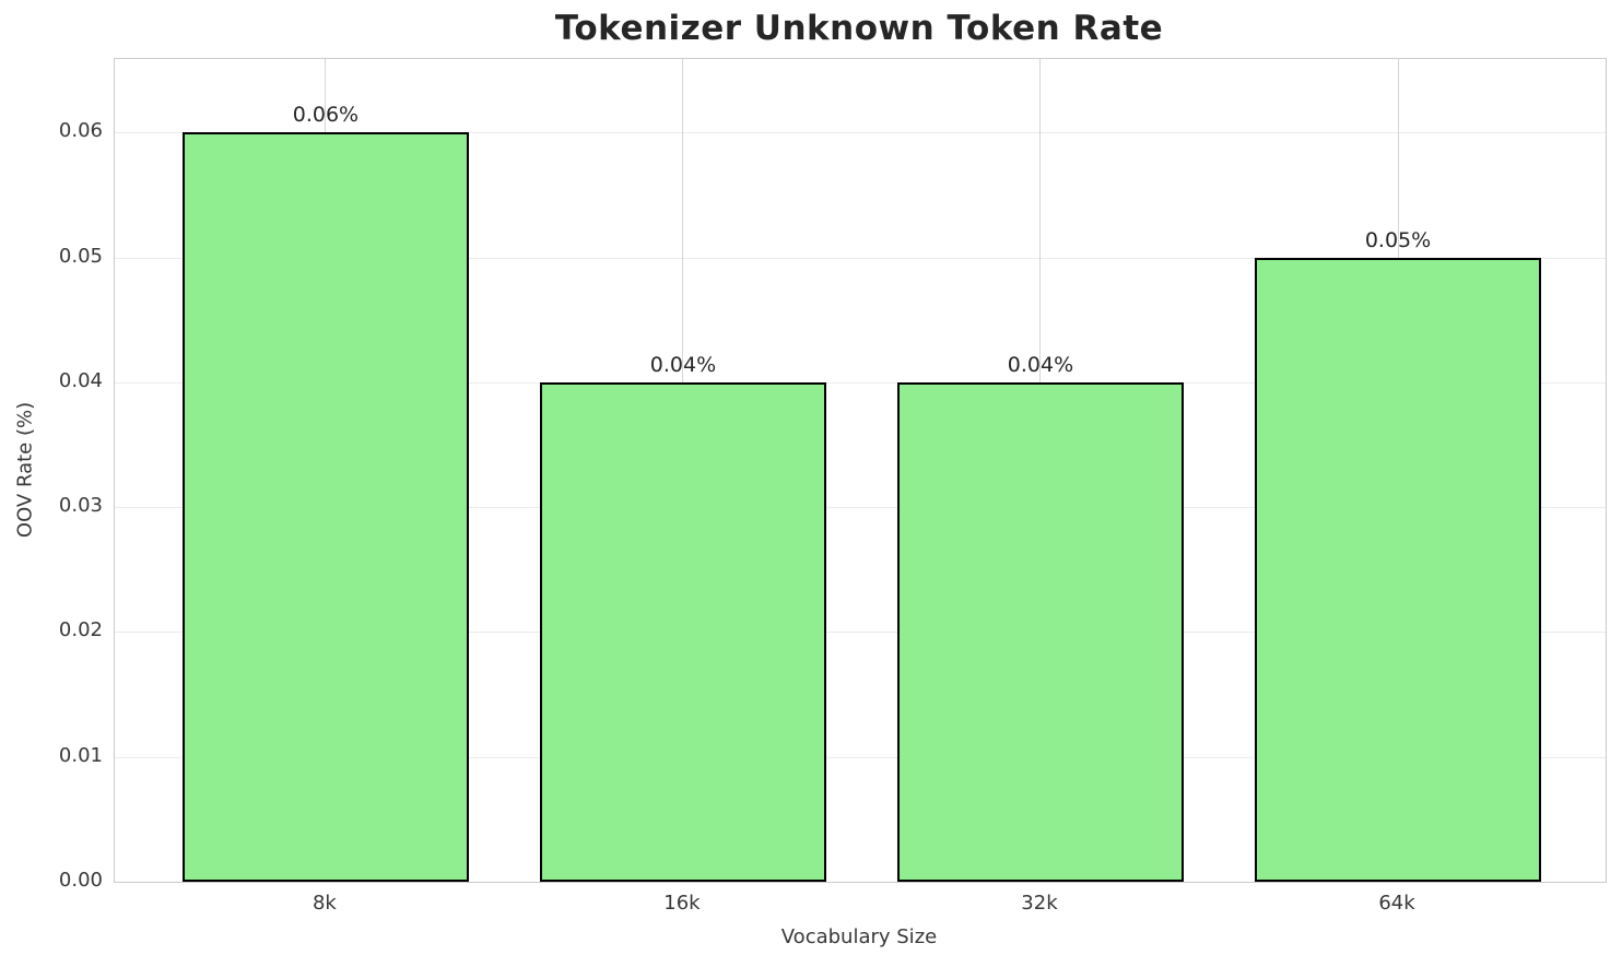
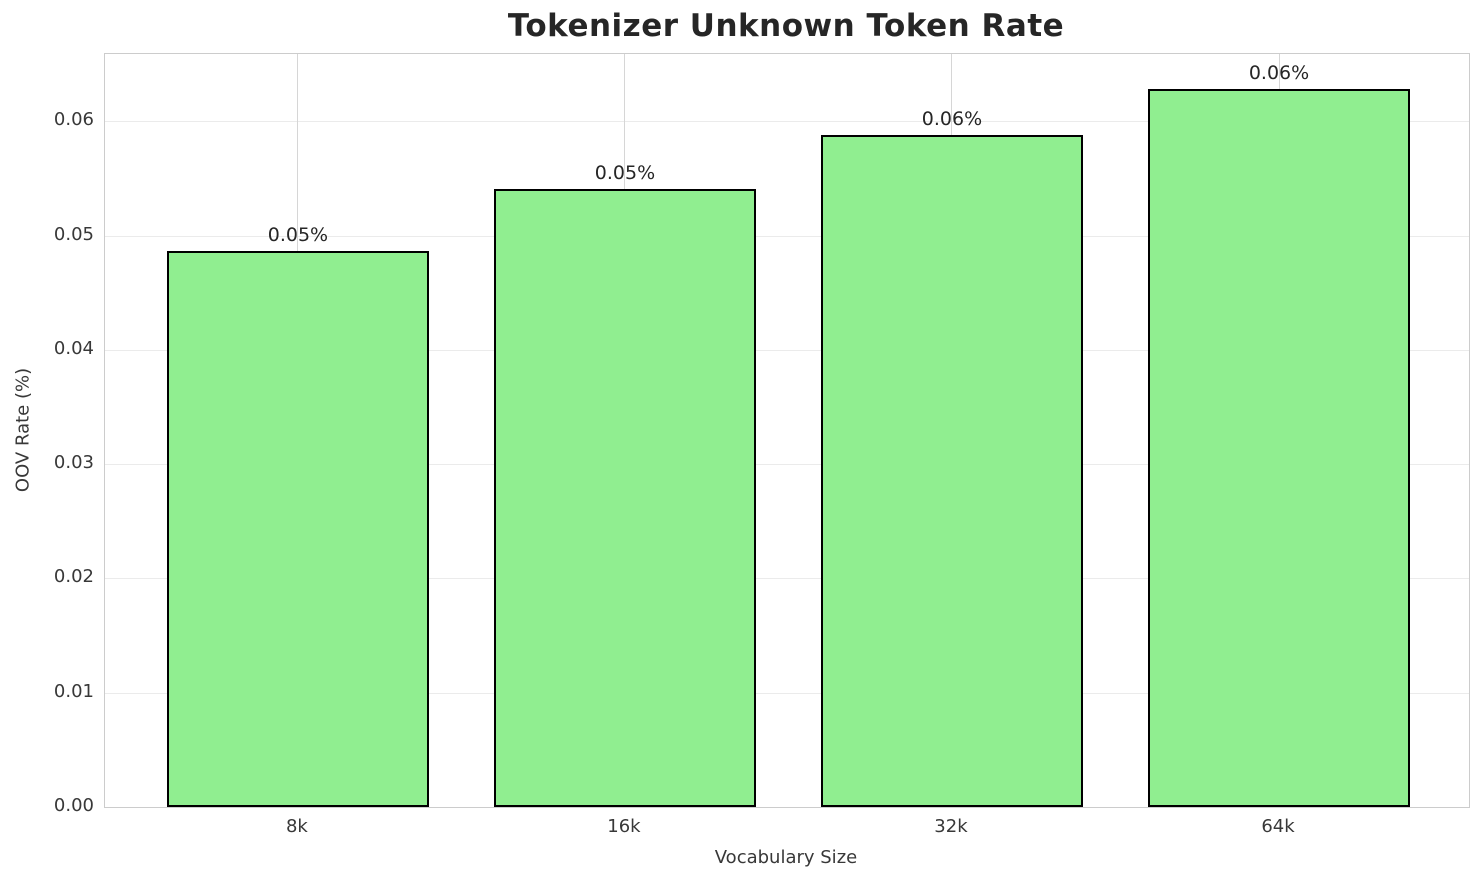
8k: 0.06% -> 0.05%
16k: 0.04% -> 0.05%
32k: 0.04% -> 0.06%
64k: 0.05% -> 0.06%
